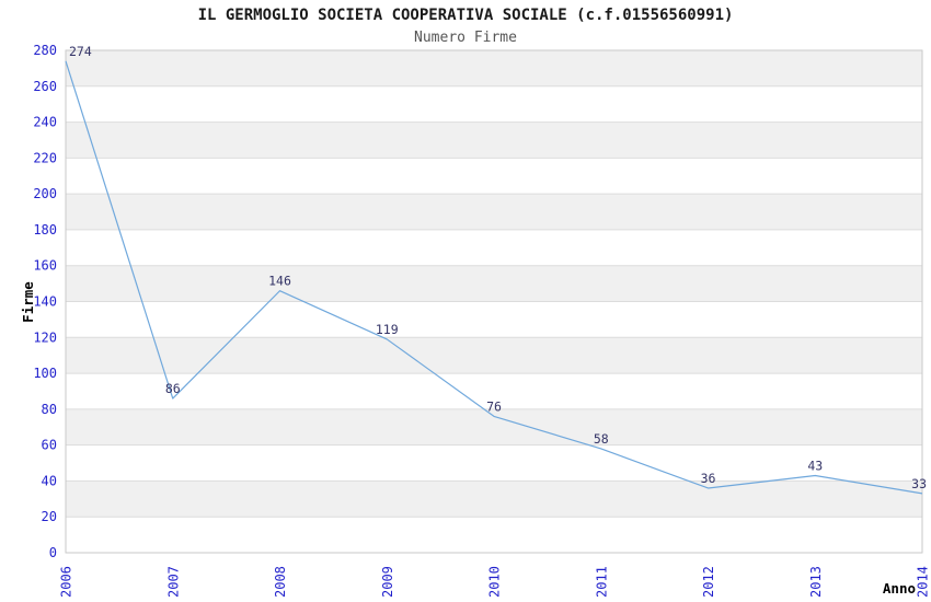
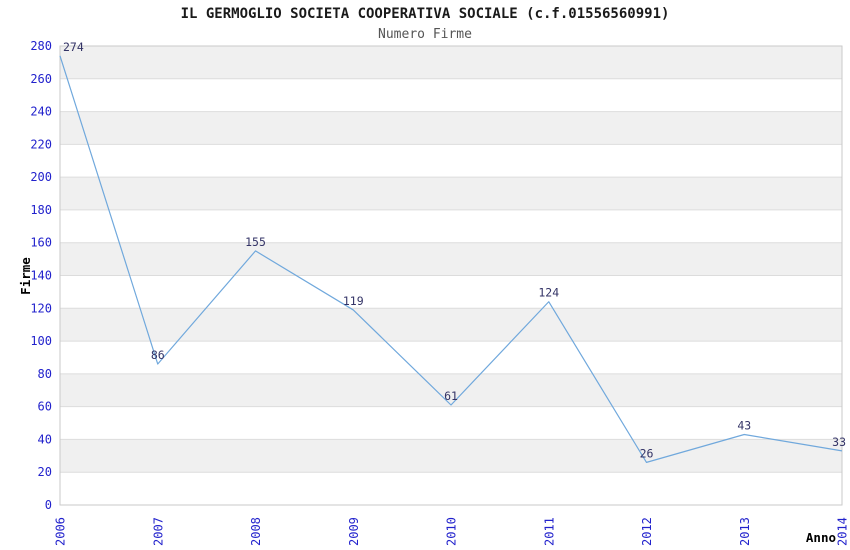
2008: 146 -> 155
2010: 76 -> 61
2011: 58 -> 124
2012: 36 -> 26
